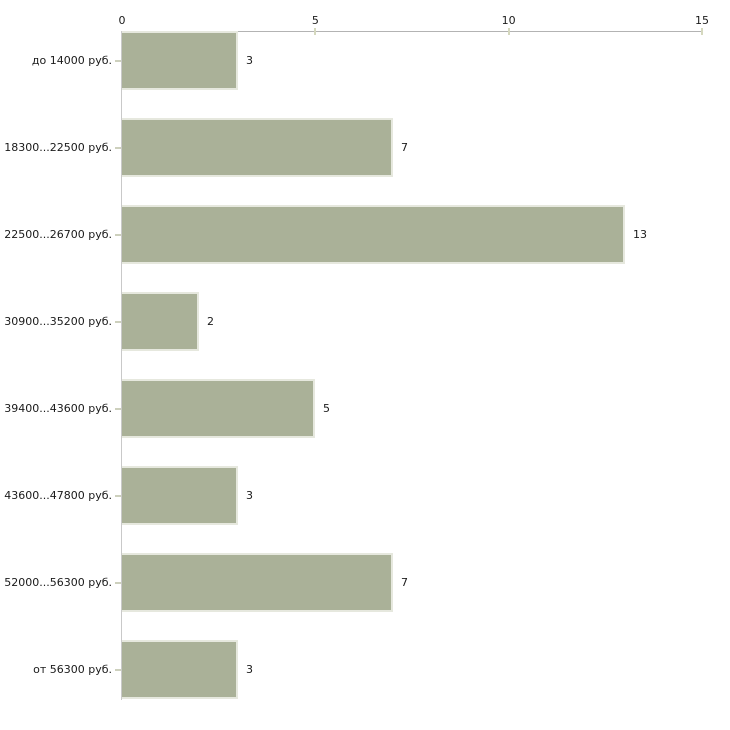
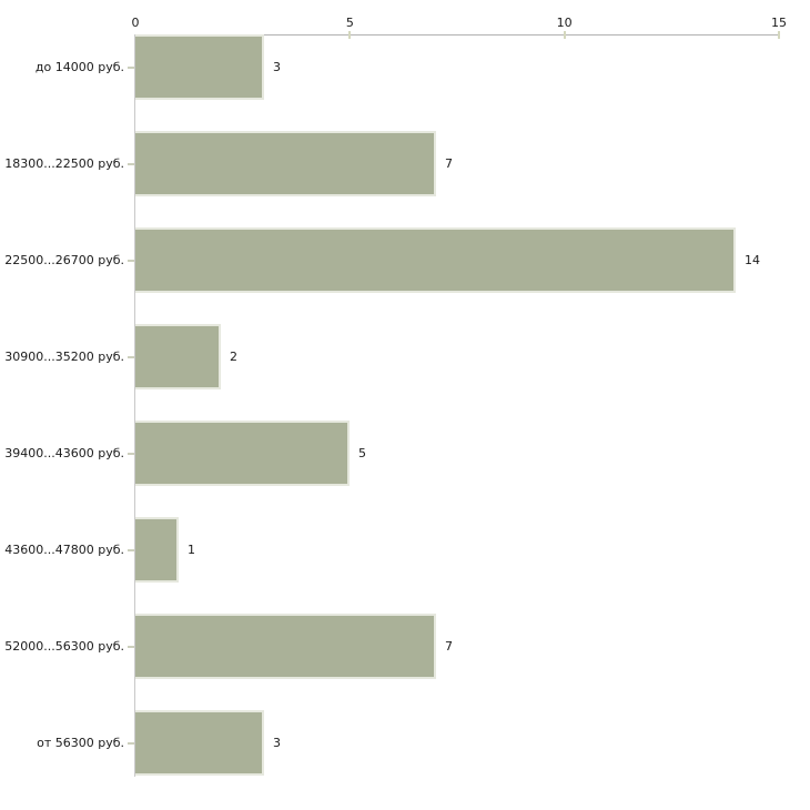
22500...26700 руб.: 13 -> 14
43600...47800 руб.: 3 -> 1
